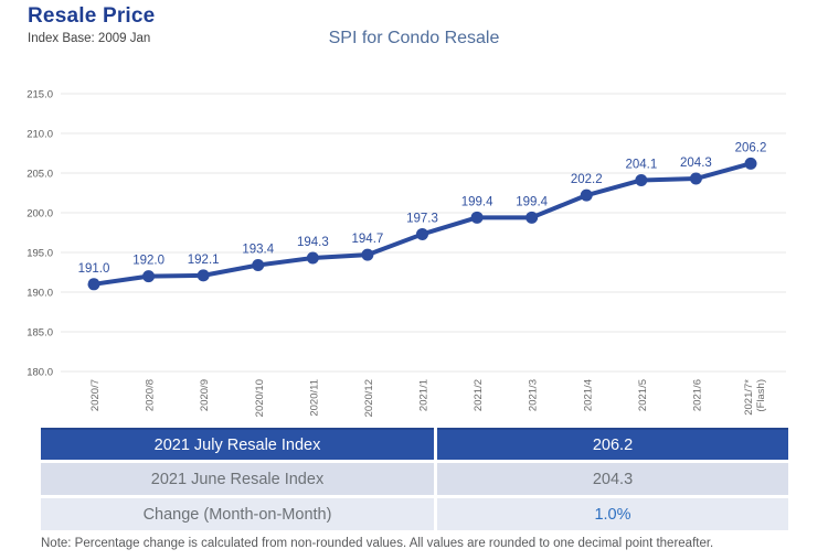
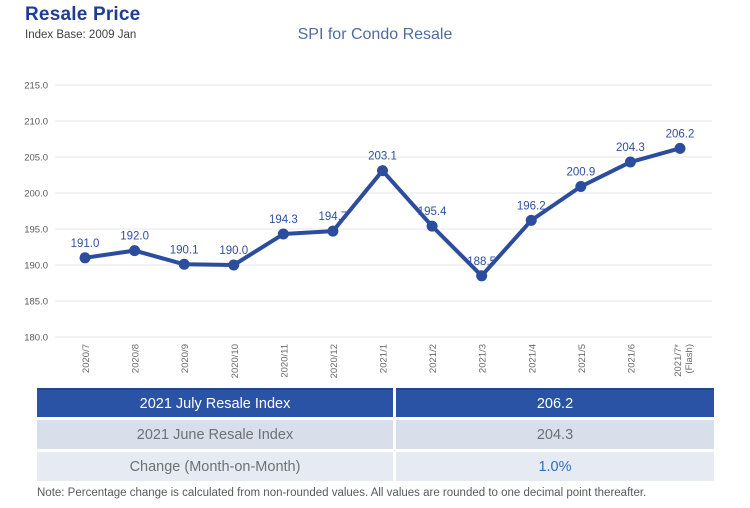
2020/9: 192.1 -> 190.1
2020/10: 193.4 -> 190.0
2021/1: 197.3 -> 203.1
2021/2: 199.4 -> 195.4
2021/3: 199.4 -> 188.5
2021/4: 202.2 -> 196.2
2021/5: 204.1 -> 200.9
